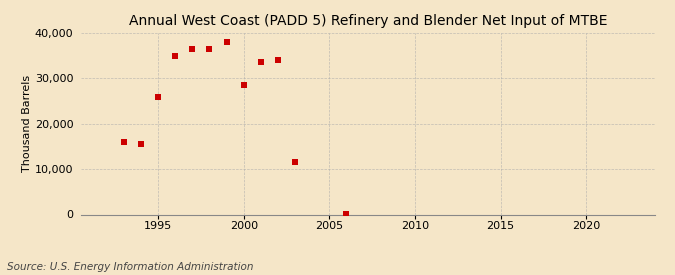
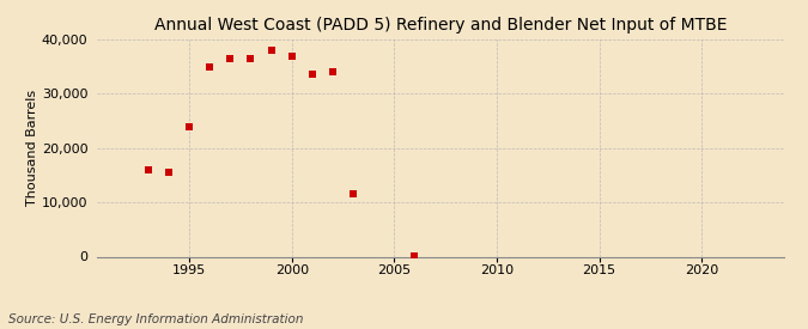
1995: 26,000 -> 24,000
2000: 28,500 -> 37,000
